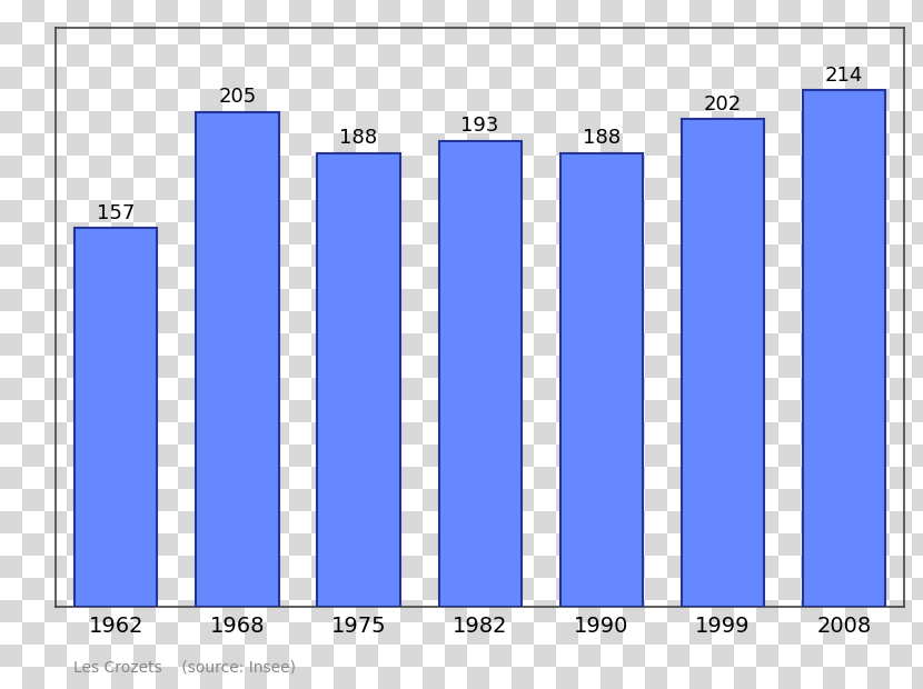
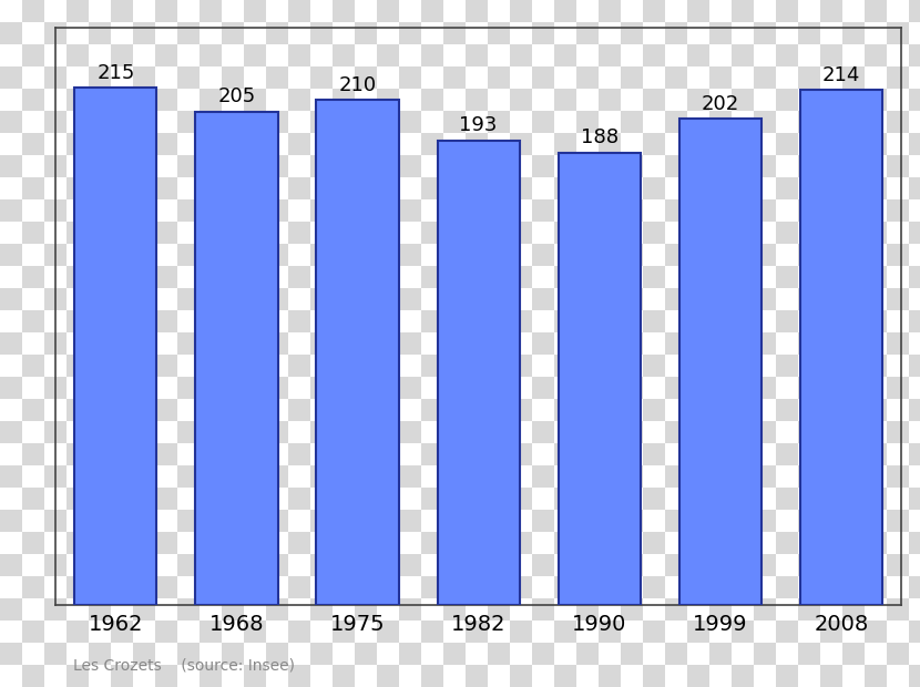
1962: 157 -> 215
1975: 188 -> 210
